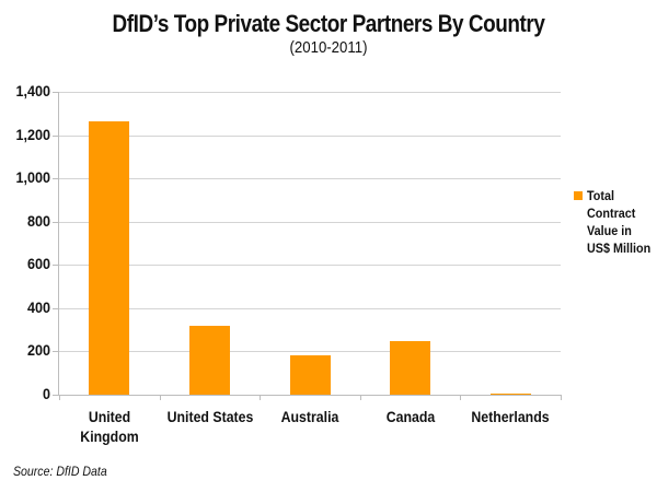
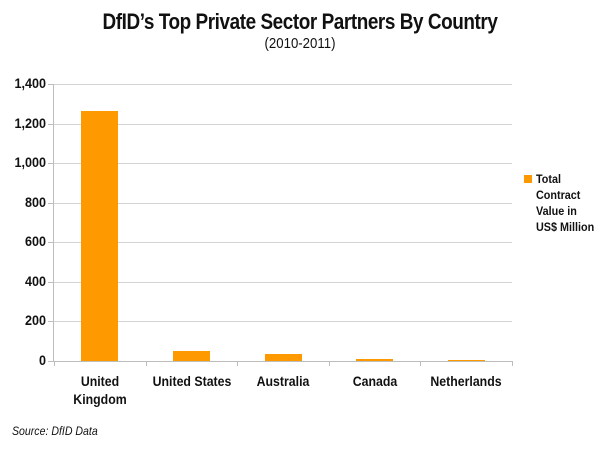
United States: 320 -> 50
Australia: 180 -> 40
Canada: 250 -> 10
